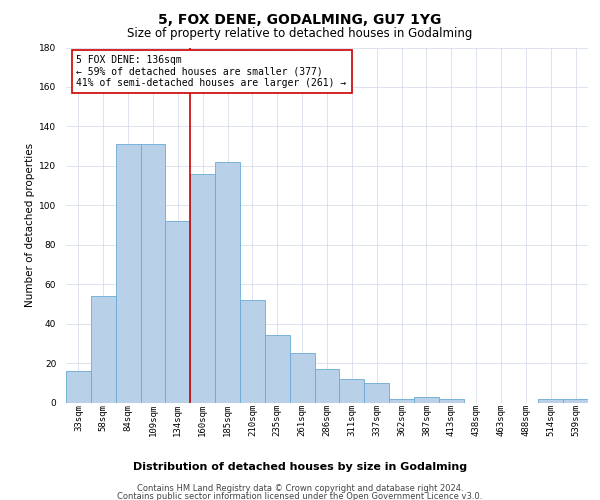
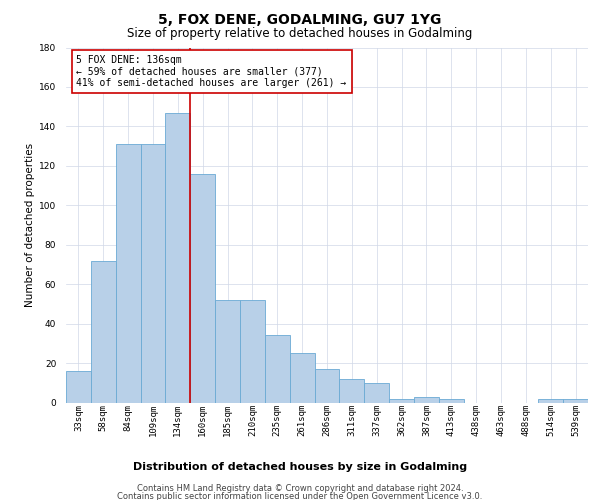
58sqm: 54 -> 72
134sqm: 92 -> 147
185sqm: 122 -> 52
